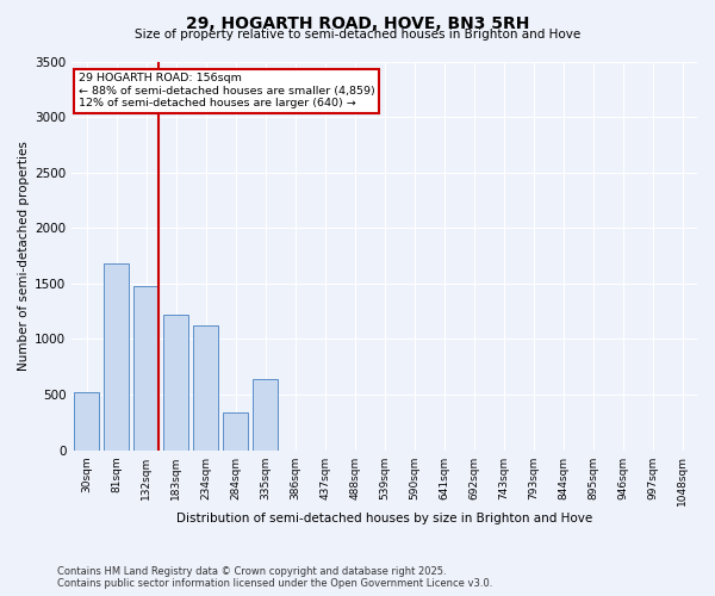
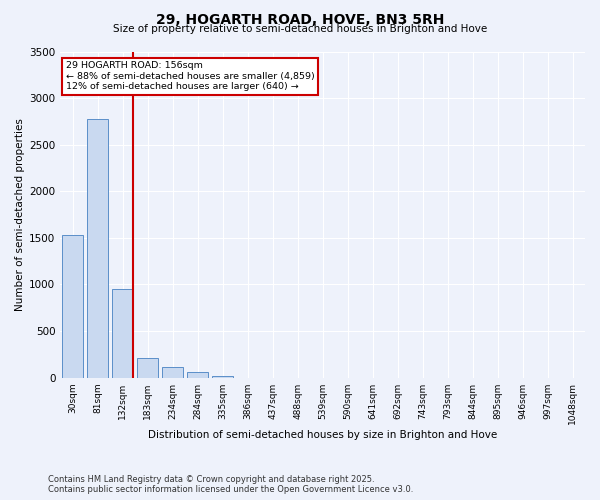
30sqm: 520 -> 1530
81sqm: 1680 -> 2780
132sqm: 1480 -> 950
183sqm: 1220 -> 220
234sqm: 1120 -> 110
284sqm: 340 -> 60
335sqm: 640 -> 20
